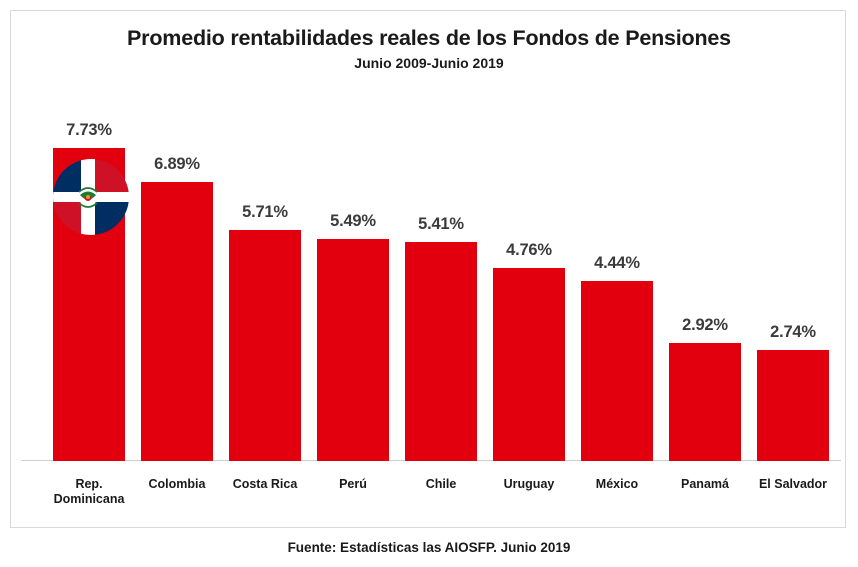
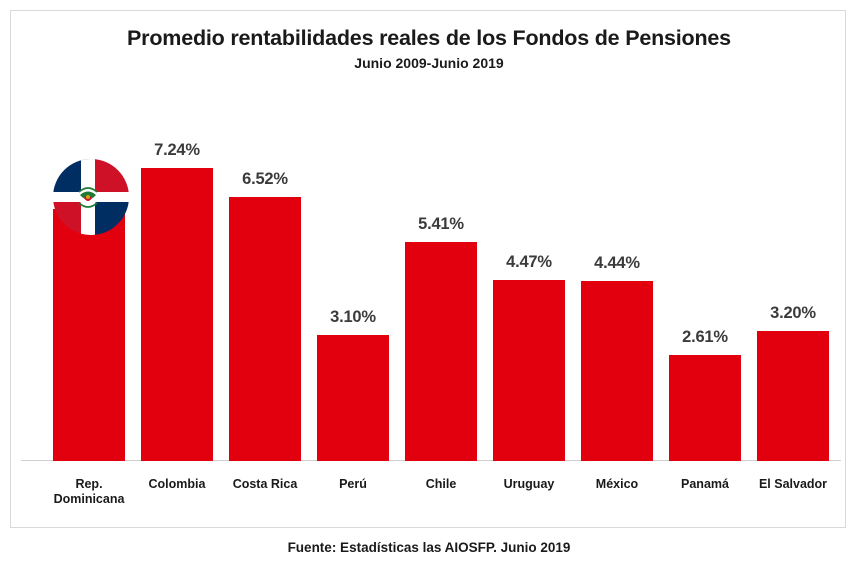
Rep. Dominicana: 7.73% -> 6.23%
Colombia: 6.89% -> 7.24%
Costa Rica: 5.71% -> 6.52%
Perú: 5.49% -> 3.10%
Uruguay: 4.76% -> 4.47%
Panamá: 2.92% -> 2.61%
El Salvador: 2.74% -> 3.20%
